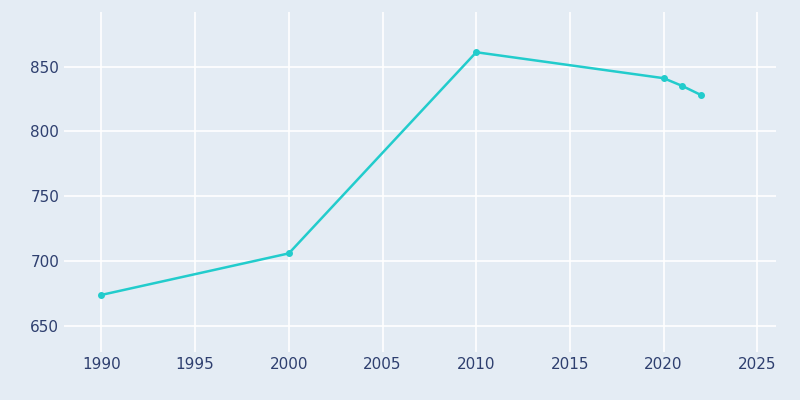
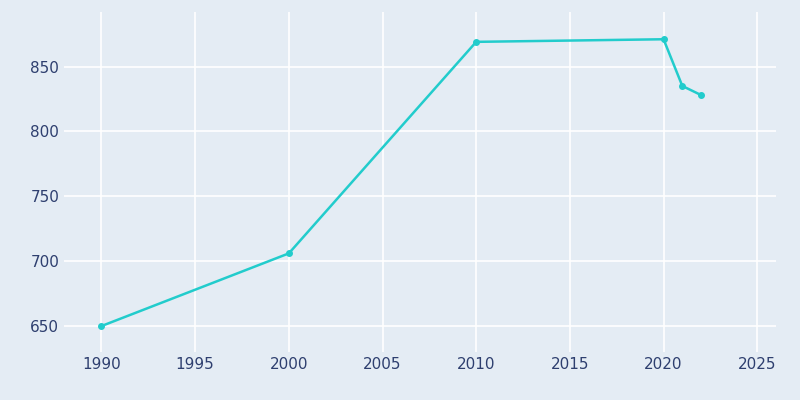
1990: 674 -> 650
2010: 861 -> 869
2020: 841 -> 871
